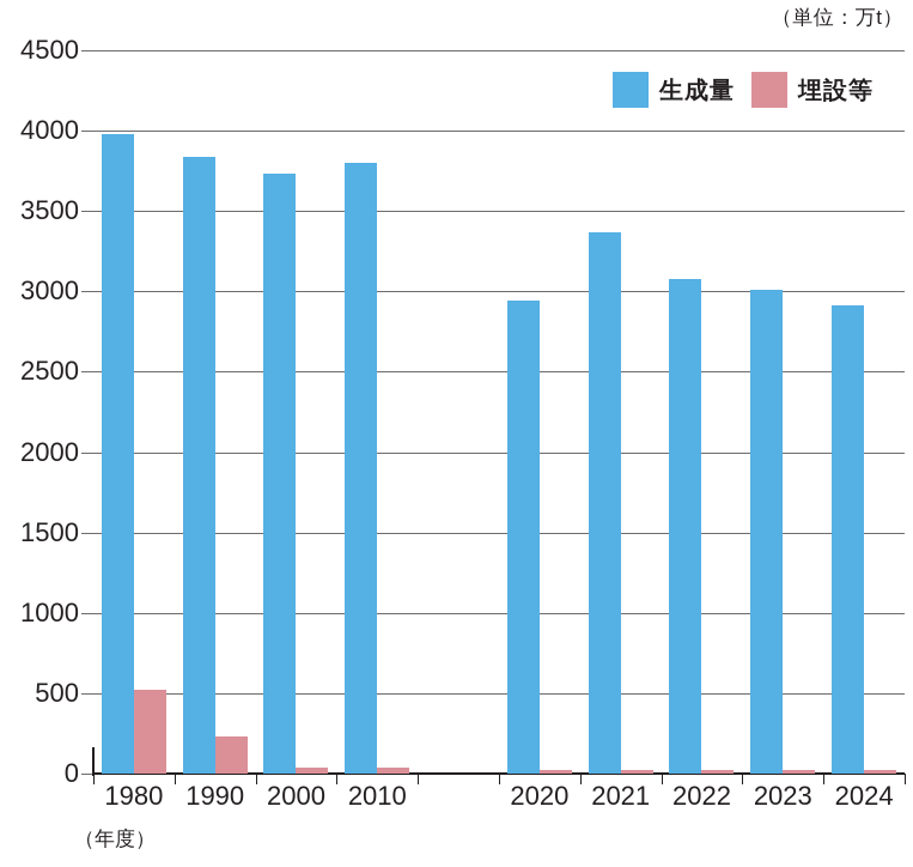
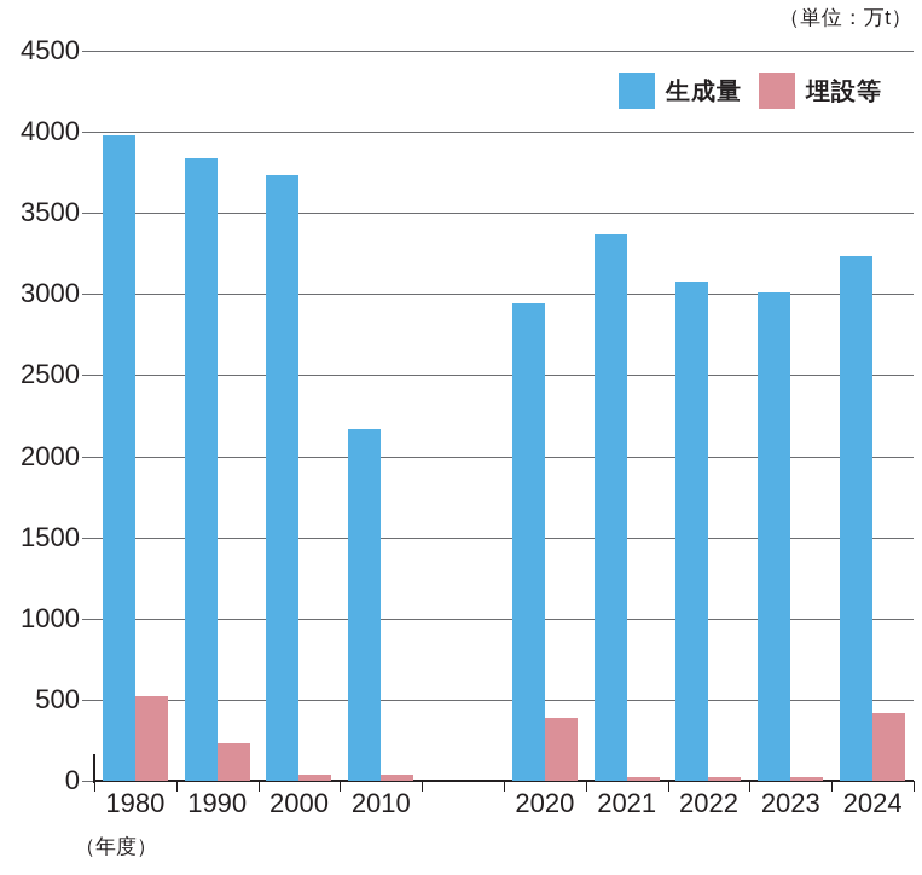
生成量/2010: 3800 -> 2170
埋設等/2020: 20 -> 390
生成量/2024: 2910 -> 3230
埋設等/2024: 20 -> 420
